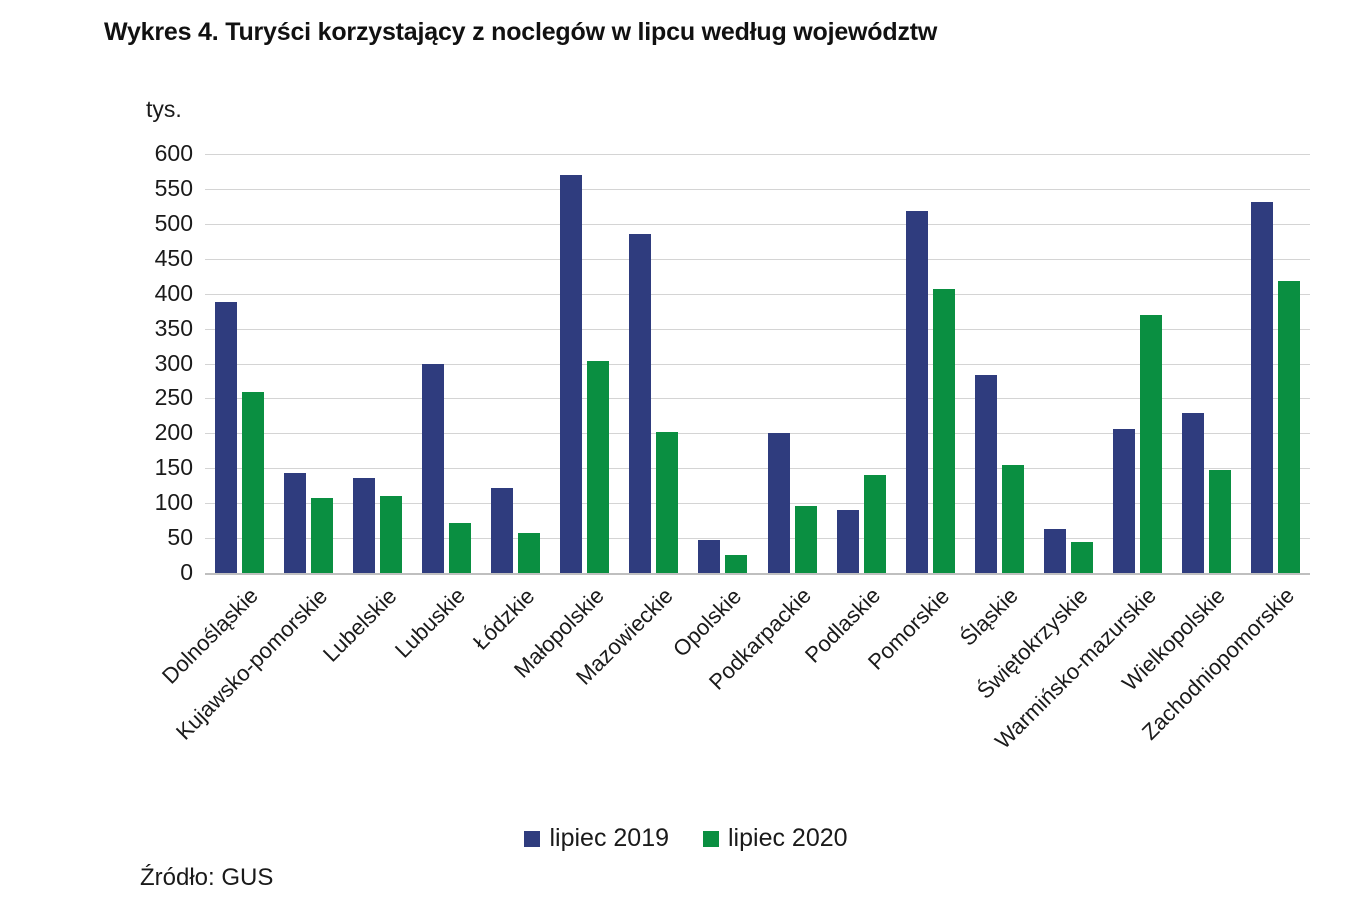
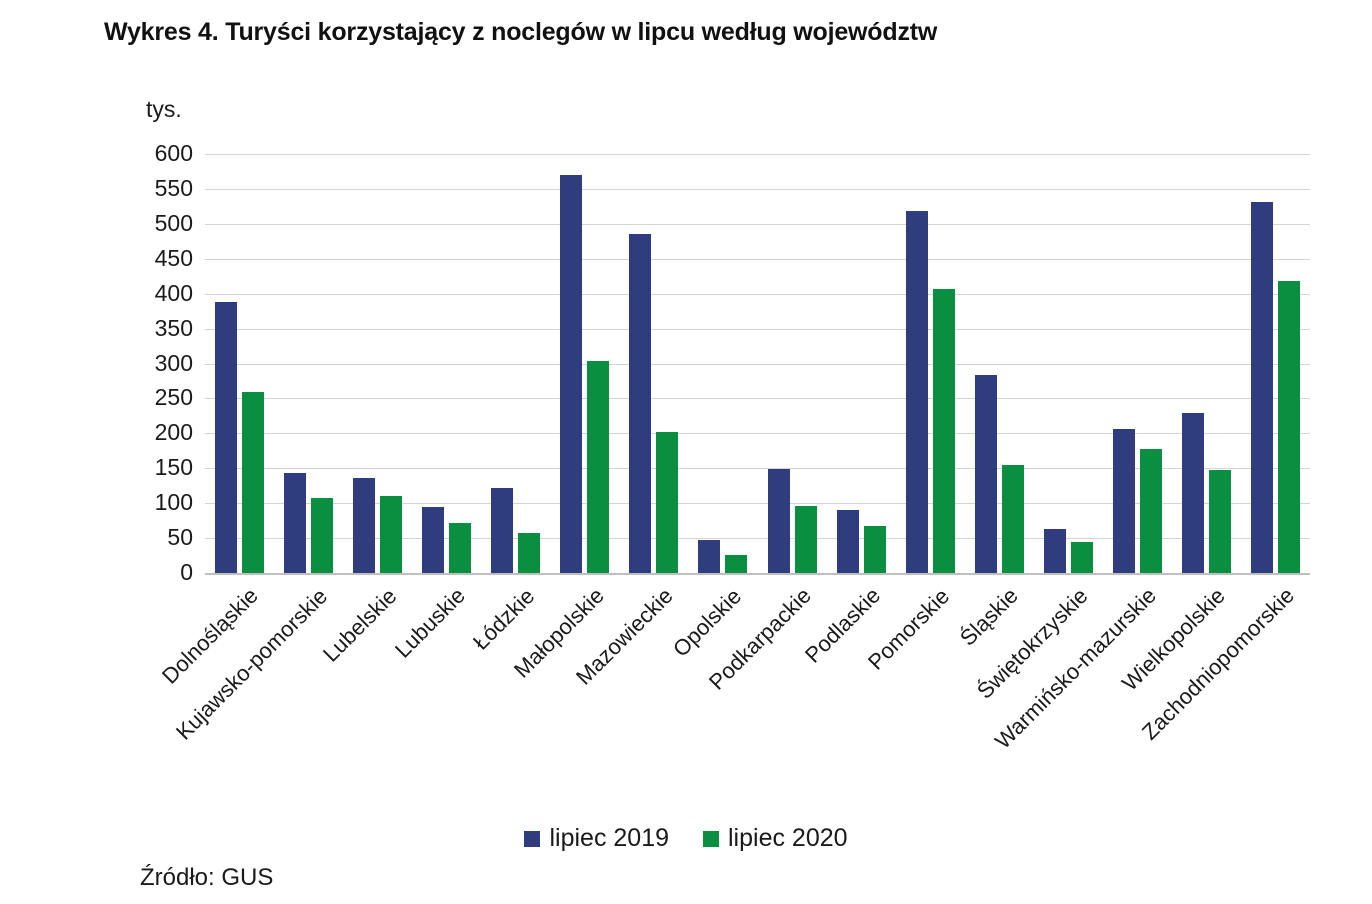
lipiec 2019/Lubuskie: 300 -> 90
lipiec 2019/Podkarpackie: 200 -> 150
lipiec 2020/Podlaskie: 140 -> 70
lipiec 2020/Warmińsko-mazurskie: 370 -> 180
